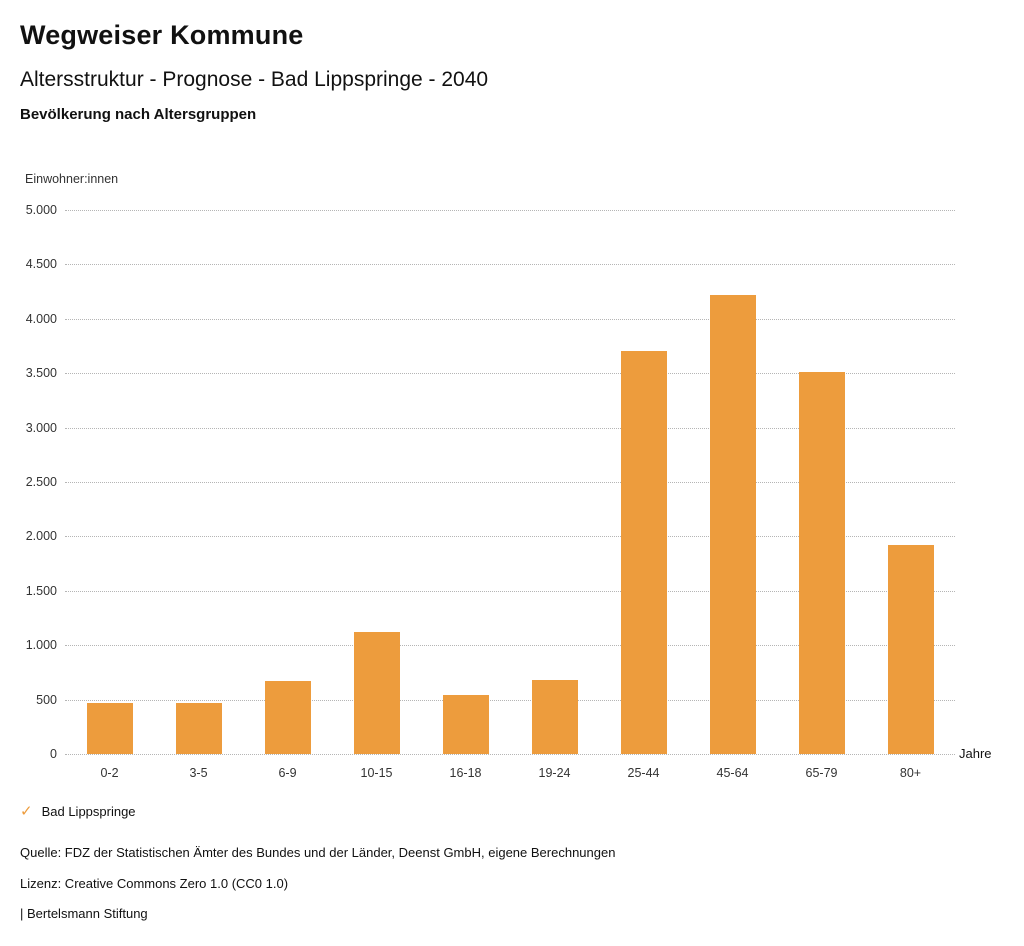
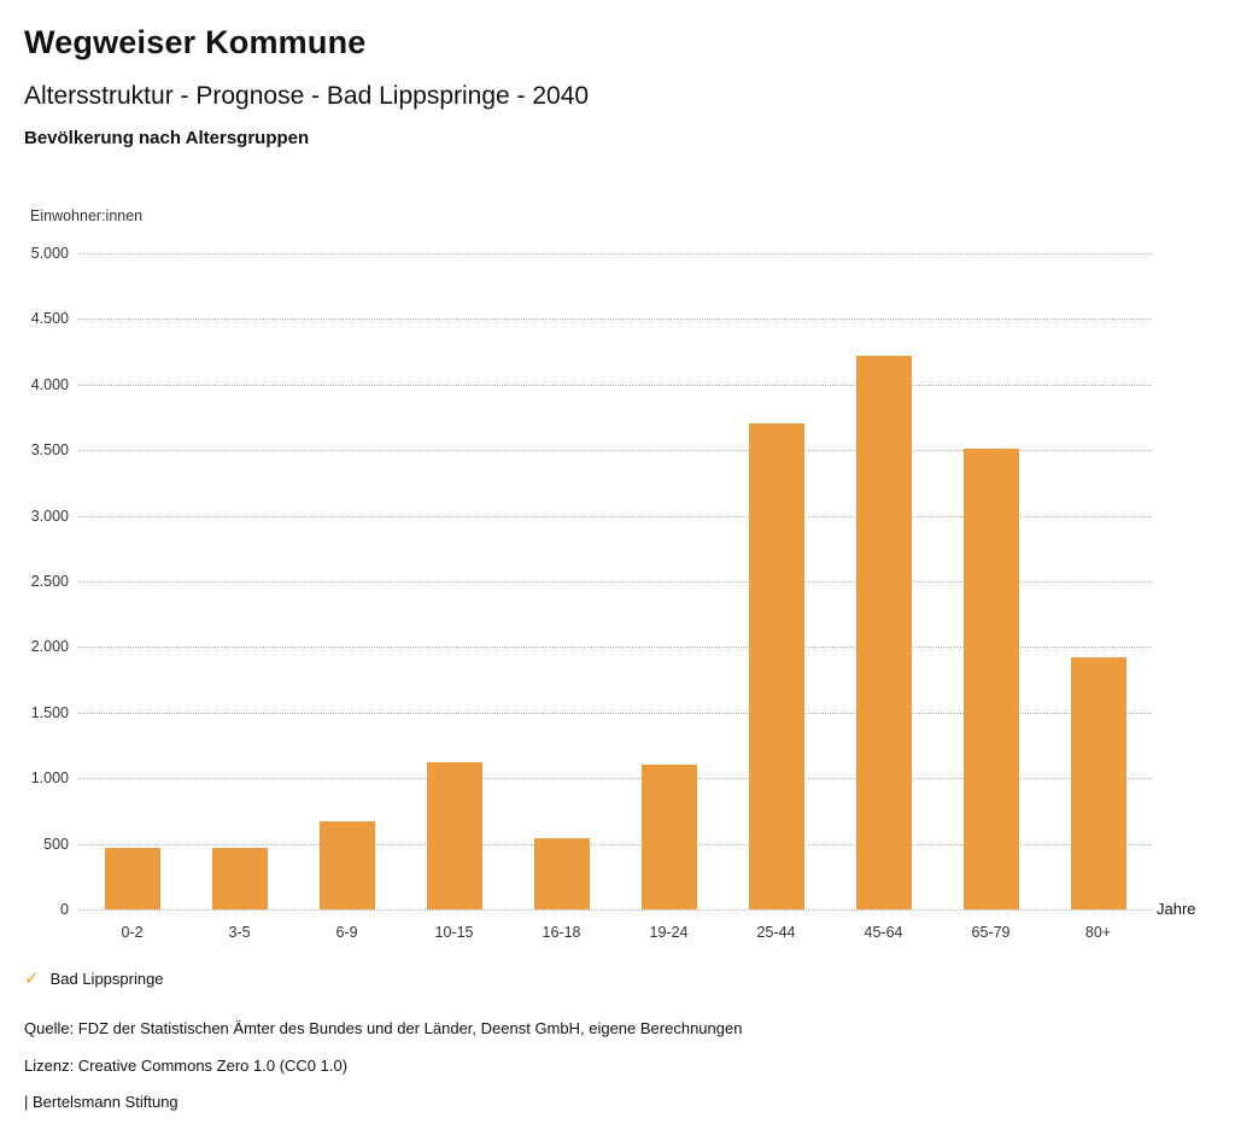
19-24: 680 -> 1100
